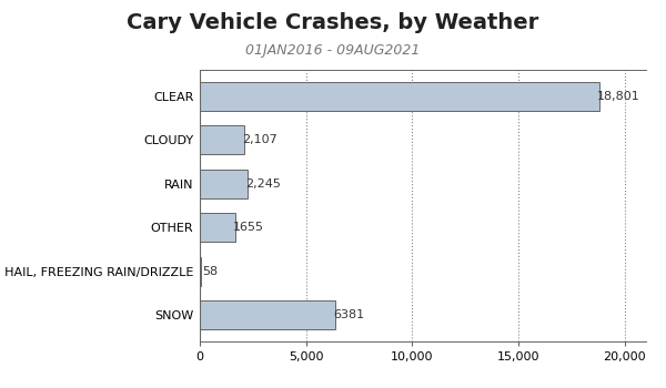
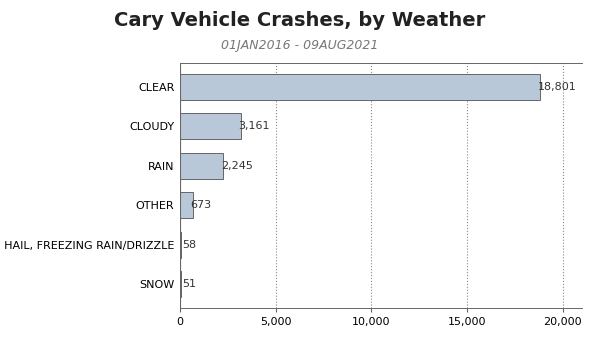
CLOUDY: 2,107 -> 3,161
OTHER: 1655 -> 673
SNOW: 6381 -> 51
